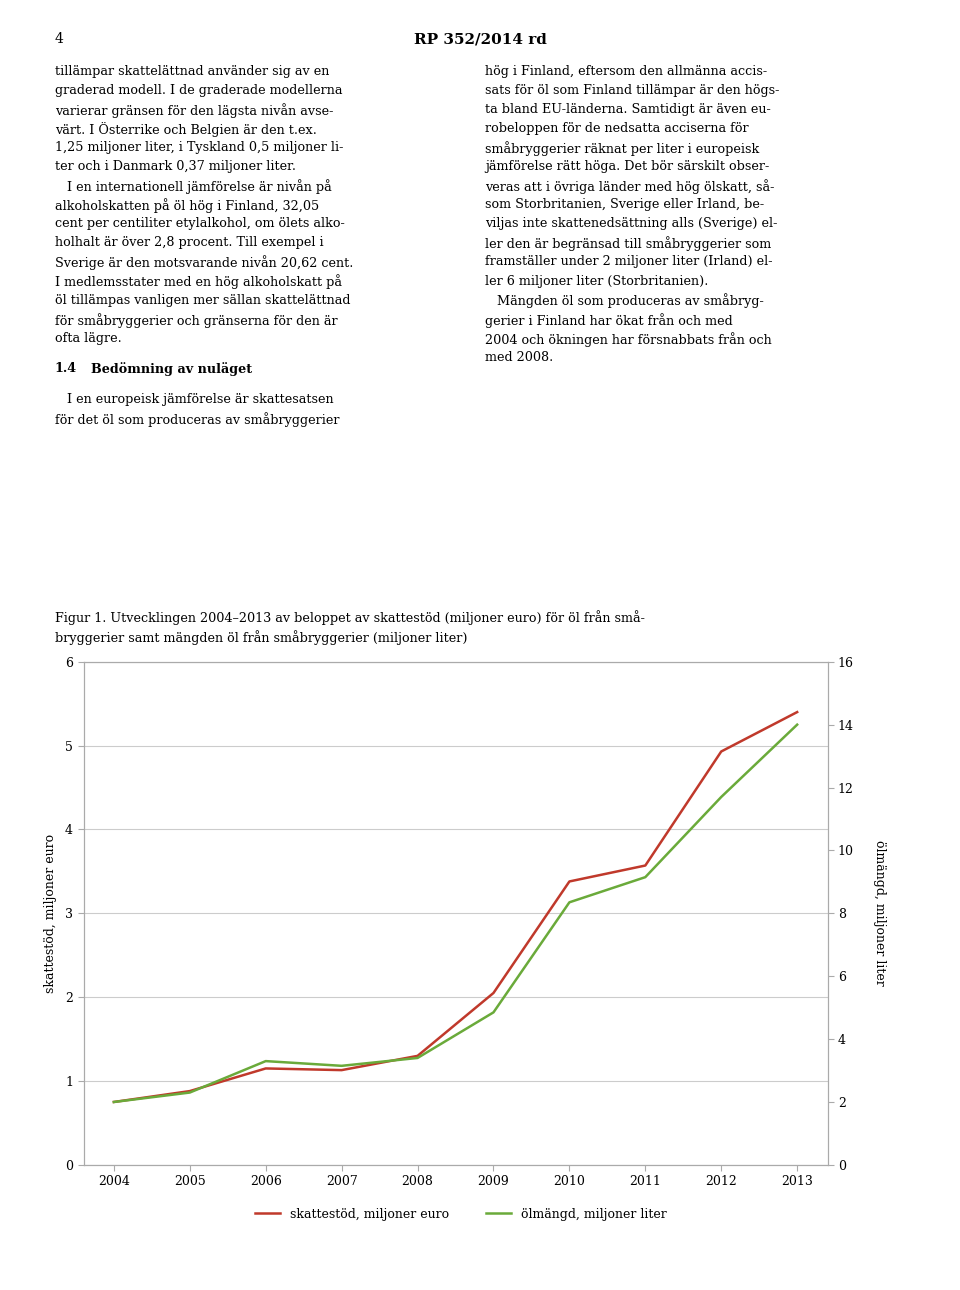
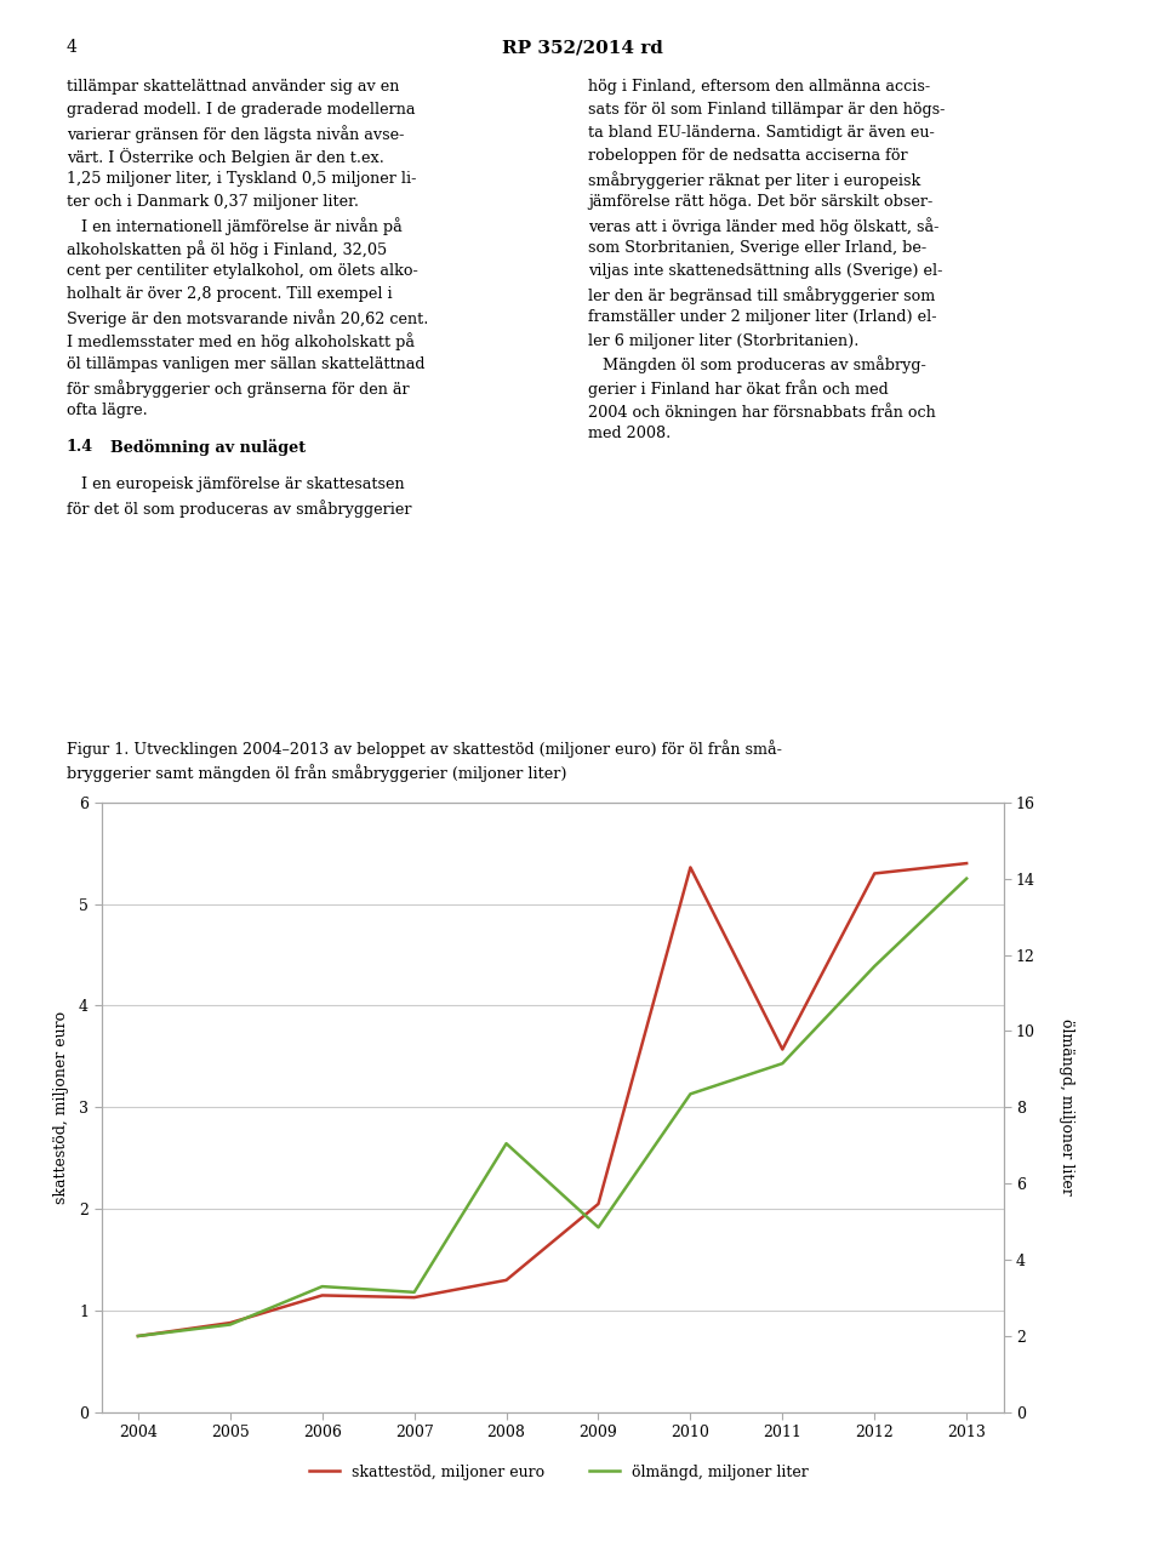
ölmängd, miljoner liter/2008: 3.40 -> 7.05
skattestöd, miljoner euro/2010: 3.38 -> 5.36
skattestöd, miljoner euro/2012: 4.93 -> 5.30
